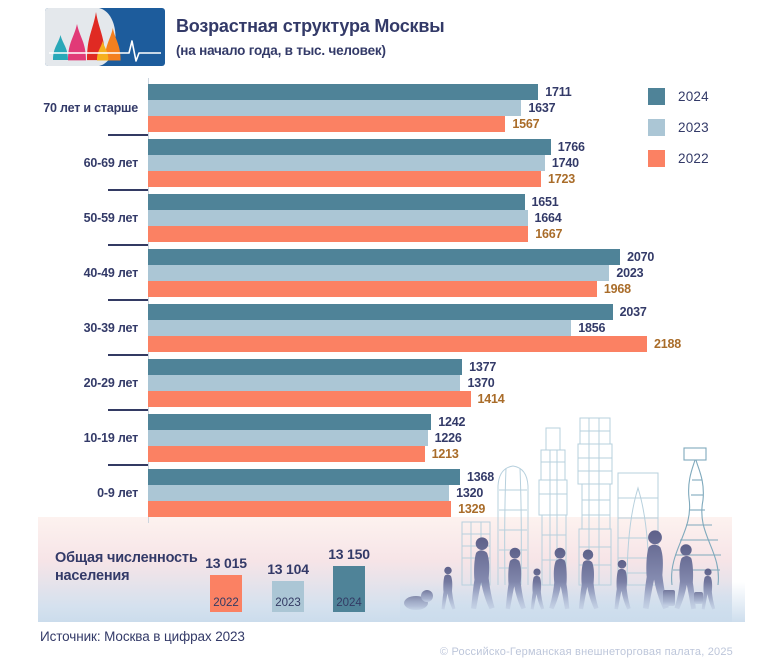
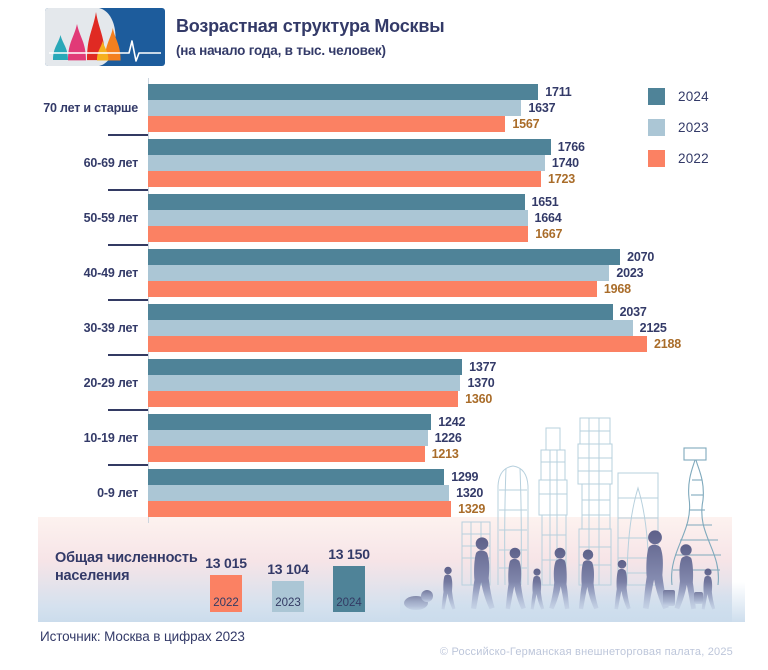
2023/30-39 лет: 1856 -> 2125
2022/20-29 лет: 1414 -> 1360
2024/0-9 лет: 1368 -> 1299
